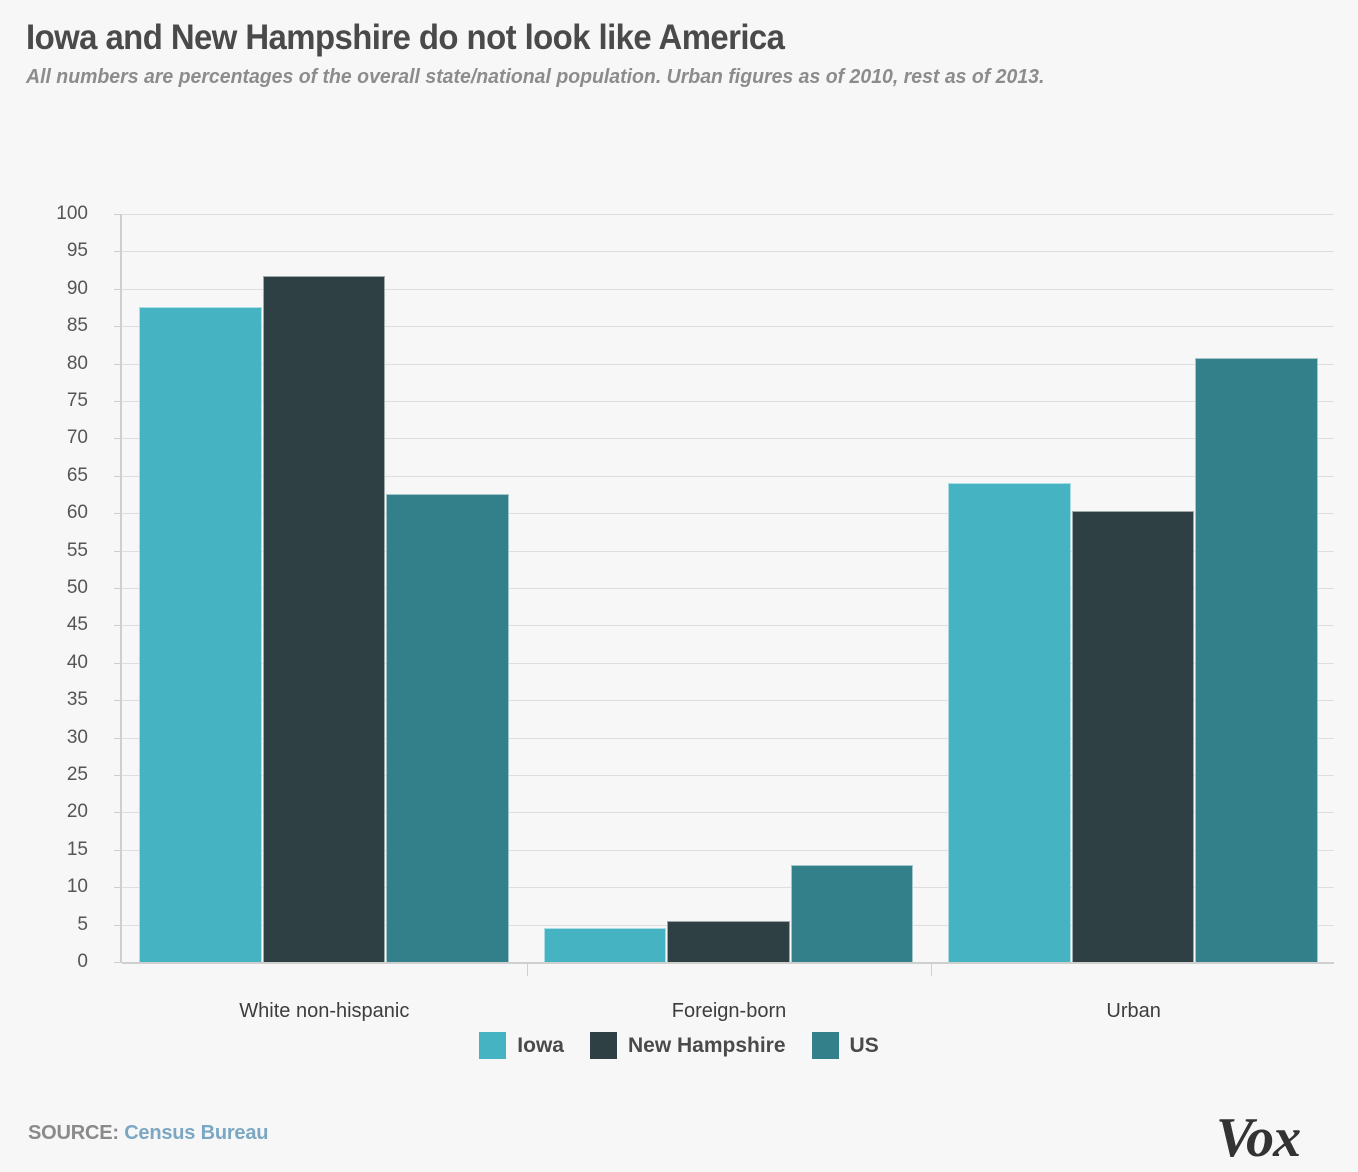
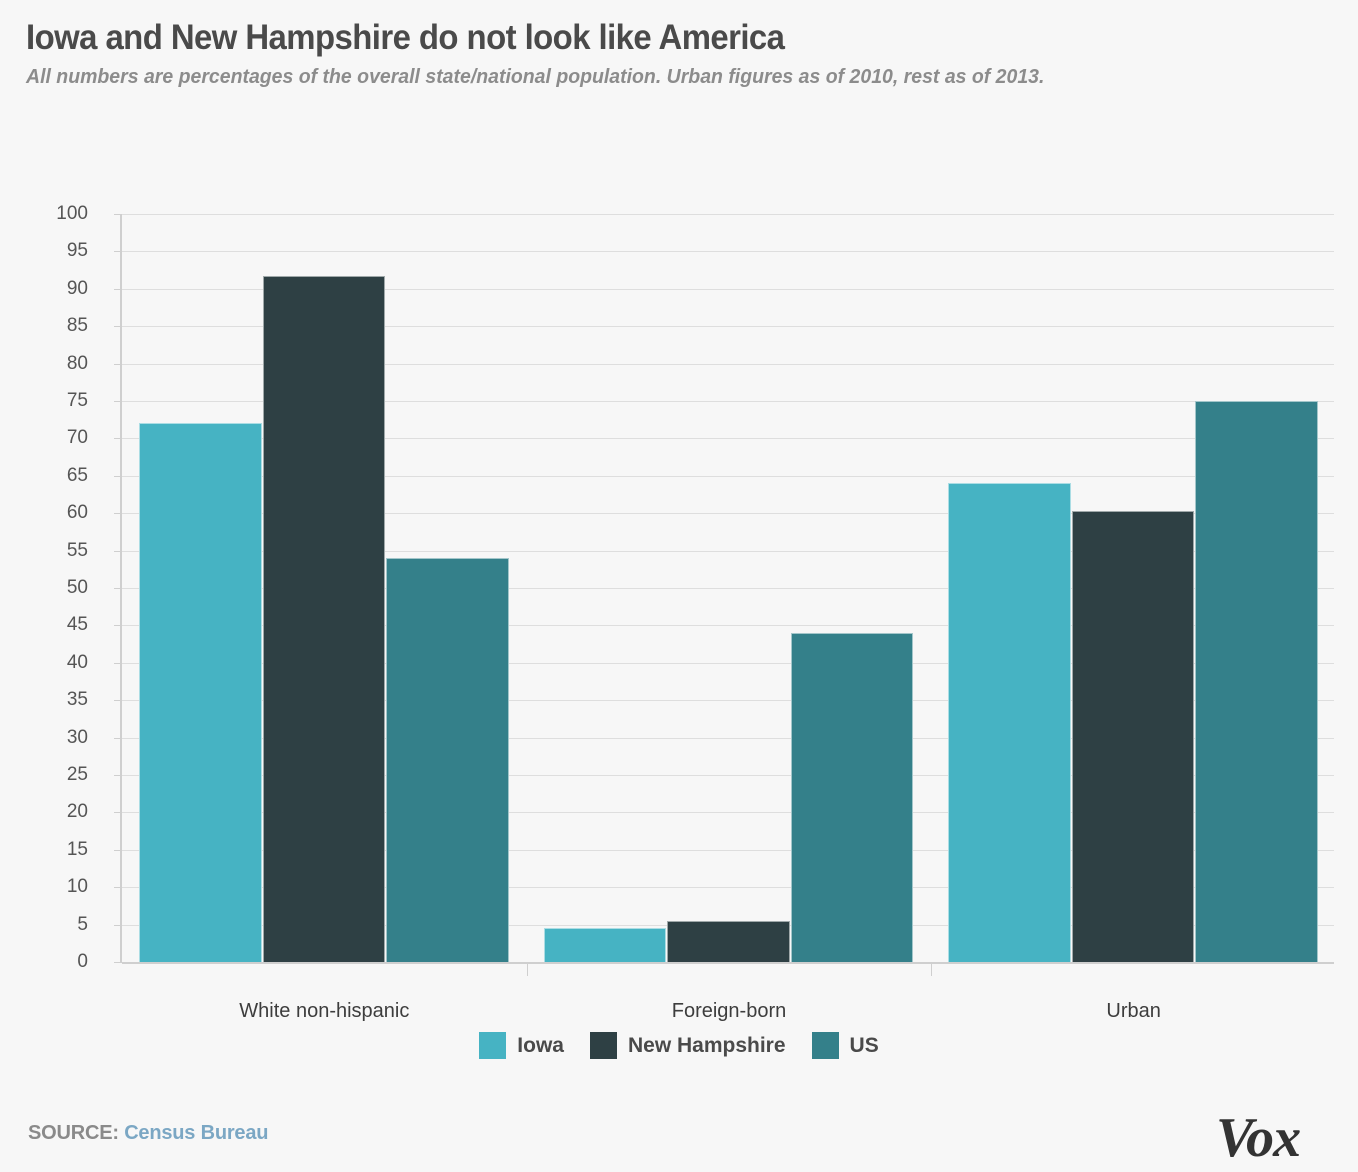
Iowa/White non-hispanic: 88 -> 72
US/White non-hispanic: 63 -> 54
US/Foreign-born: 13 -> 44
US/Urban: 81 -> 75
